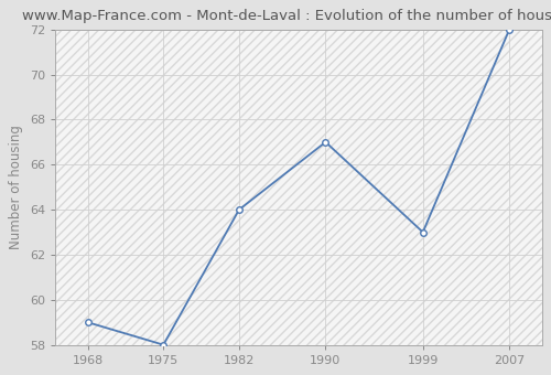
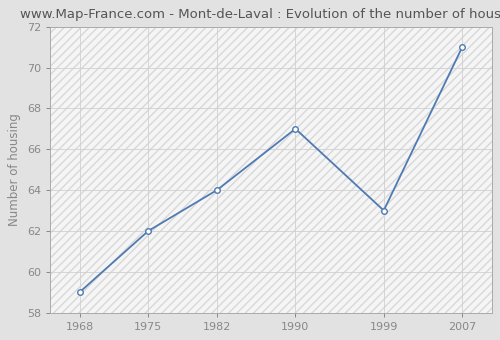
1975: 58 -> 62
2007: 72 -> 71
